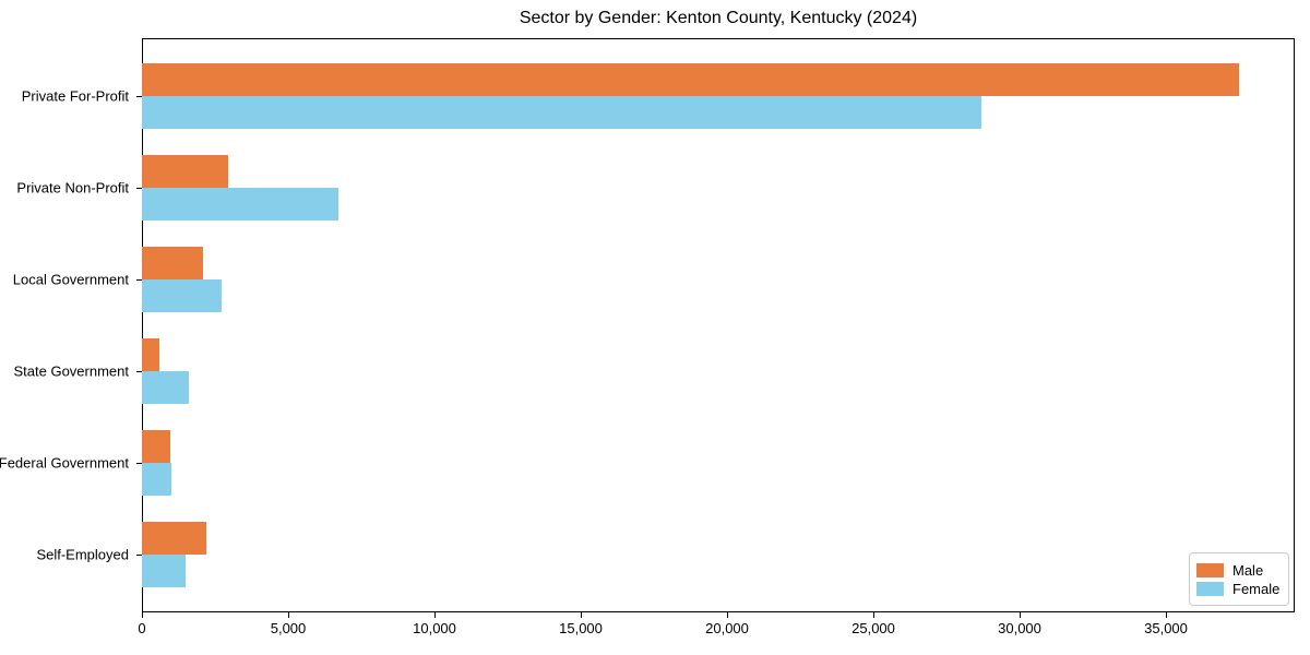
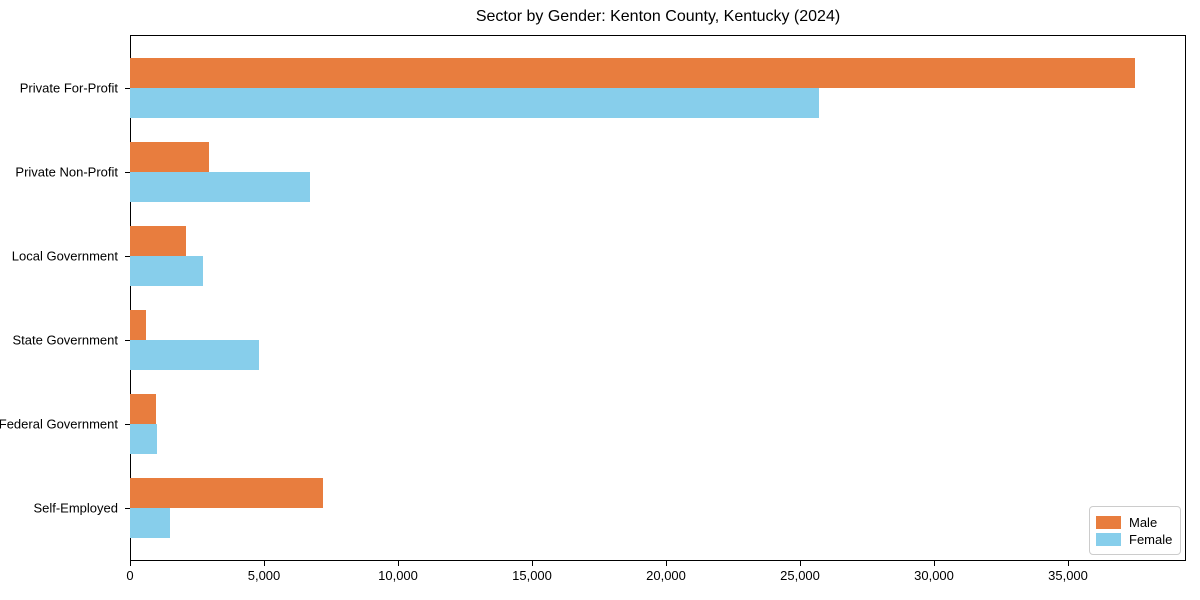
Female/Private For-Profit: 28700 -> 25700
Female/State Government: 1600 -> 4800
Male/Self-Employed: 2200 -> 7200
